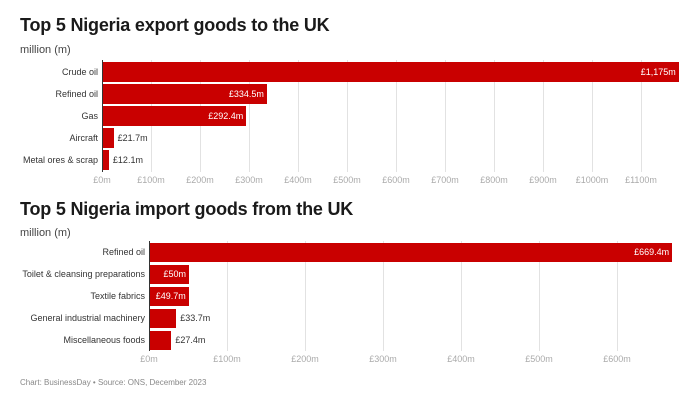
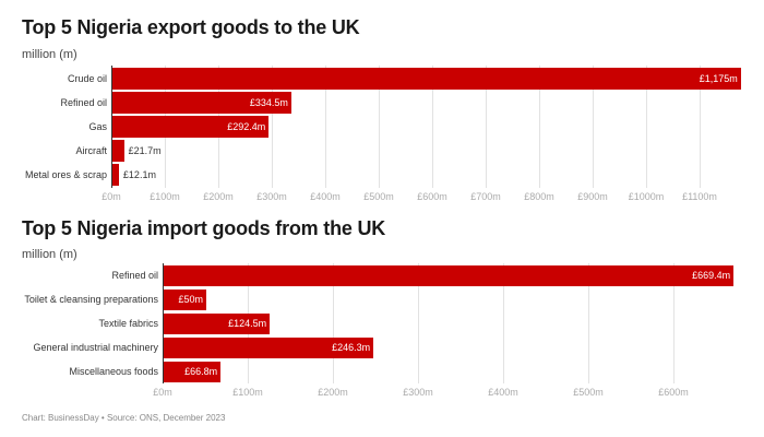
Top 5 Nigeria import goods from the UK/Textile fabrics: £49.7m -> £124.5m
Top 5 Nigeria import goods from the UK/General industrial machinery: £33.7m -> £246.3m
Top 5 Nigeria import goods from the UK/Miscellaneous foods: £27.4m -> £66.8m
